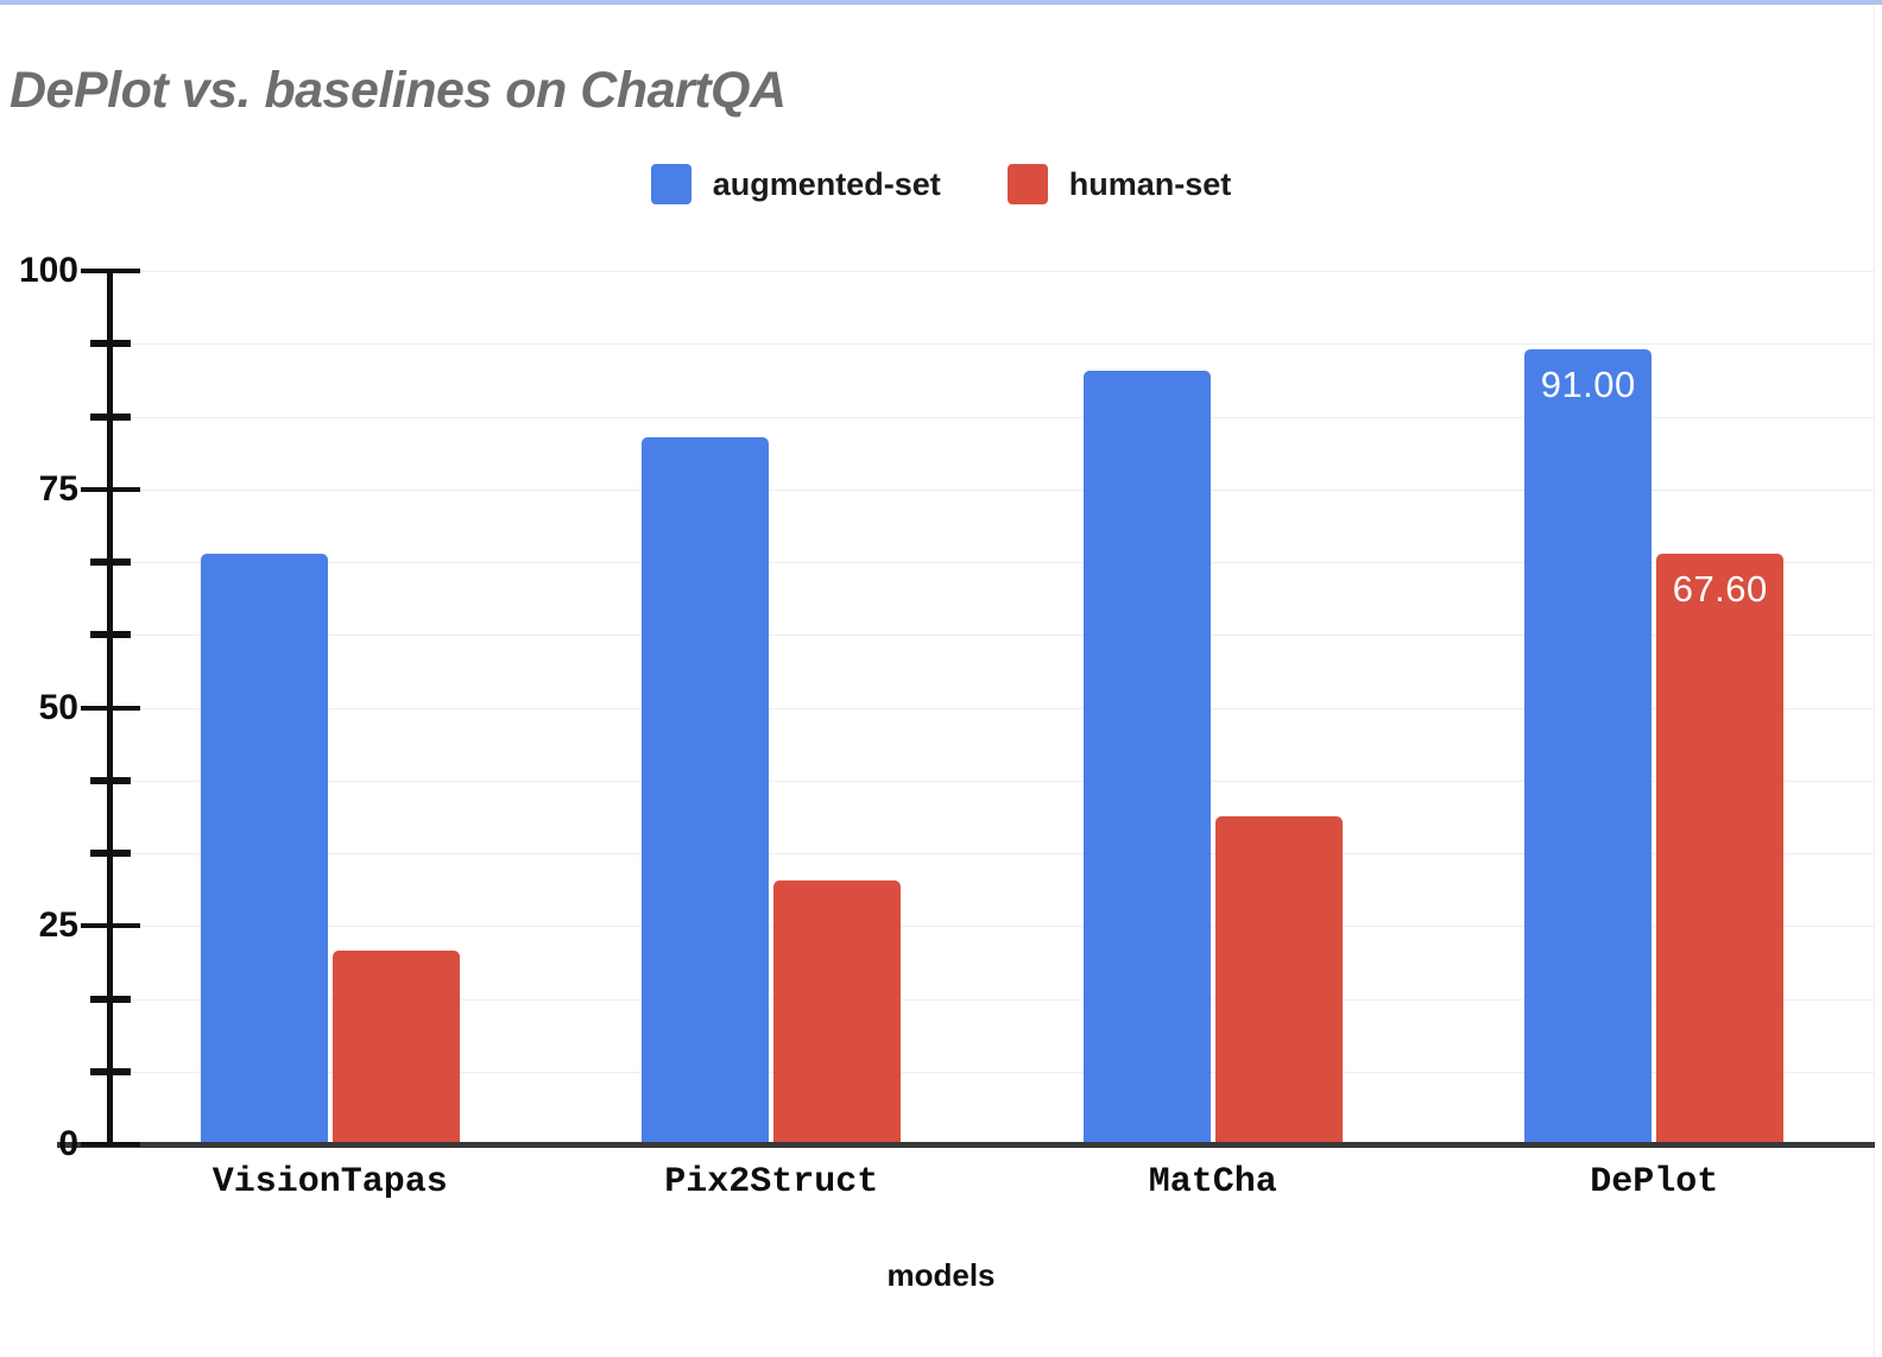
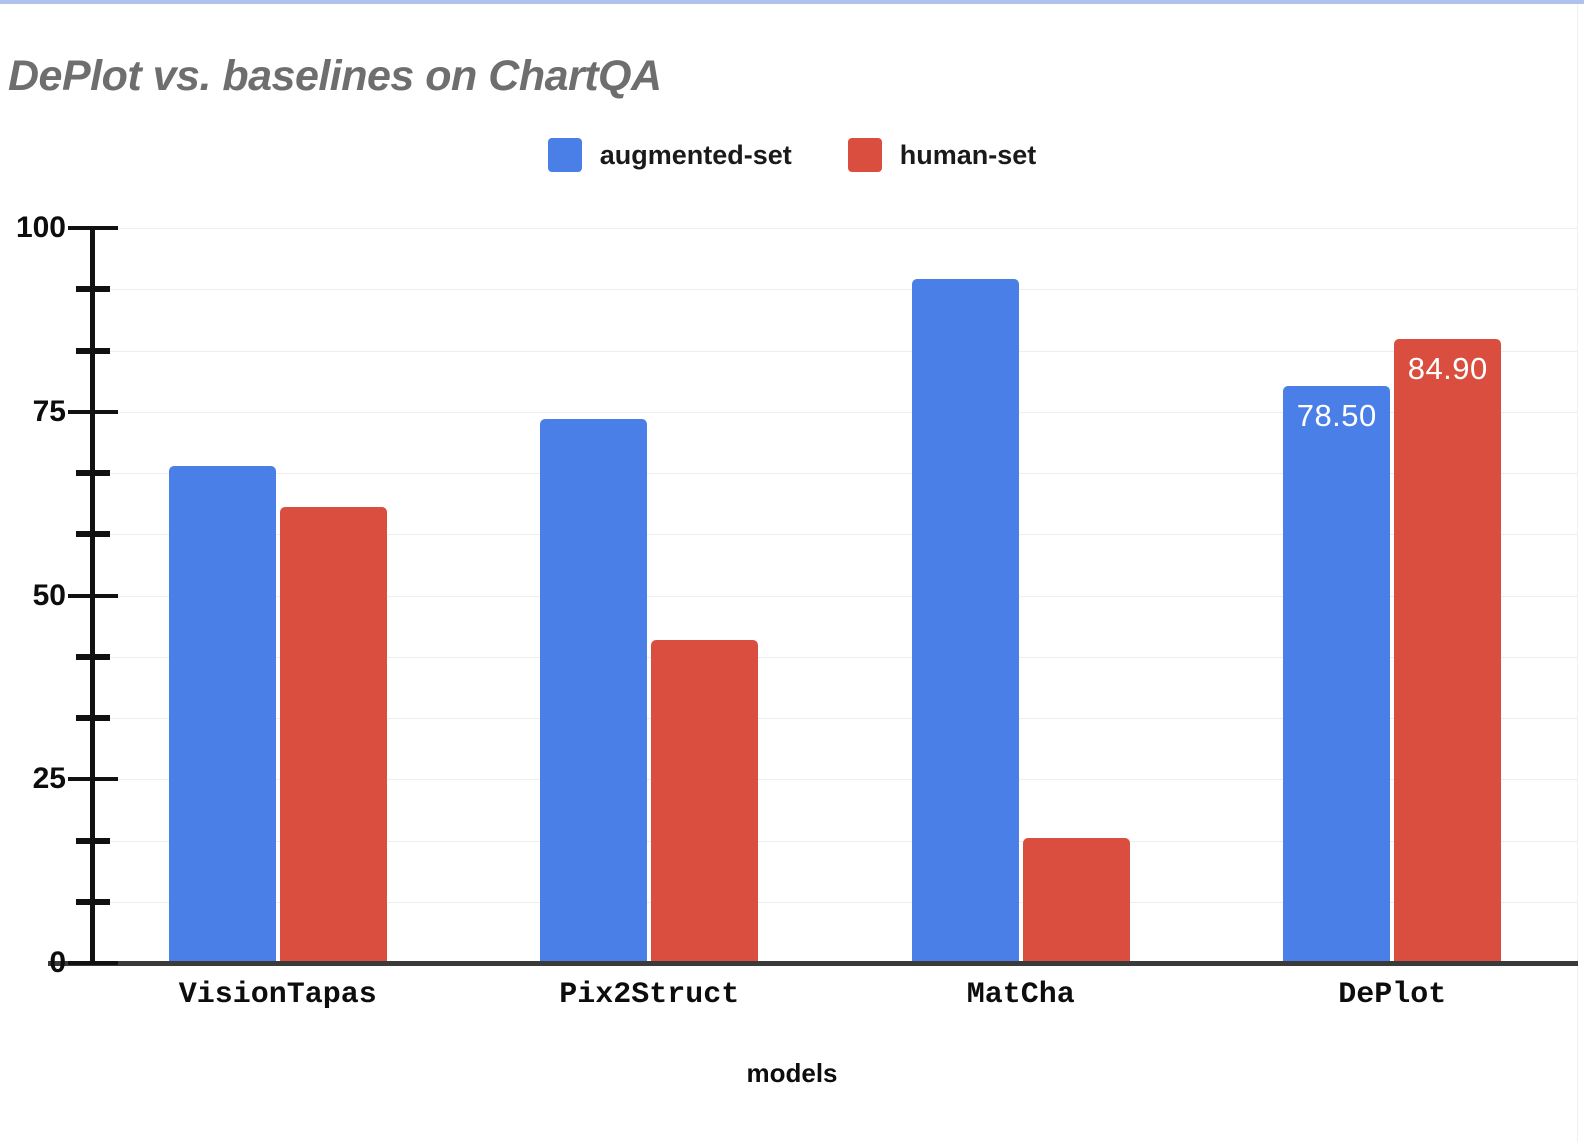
human-set/VisionTapas: 22 -> 62
augmented-set/Pix2Struct: 81 -> 74
human-set/Pix2Struct: 30 -> 44
augmented-set/MatCha: 89 -> 93
human-set/MatCha: 38 -> 17
augmented-set/DePlot: 91.00 -> 78.50
human-set/DePlot: 67.60 -> 84.90
